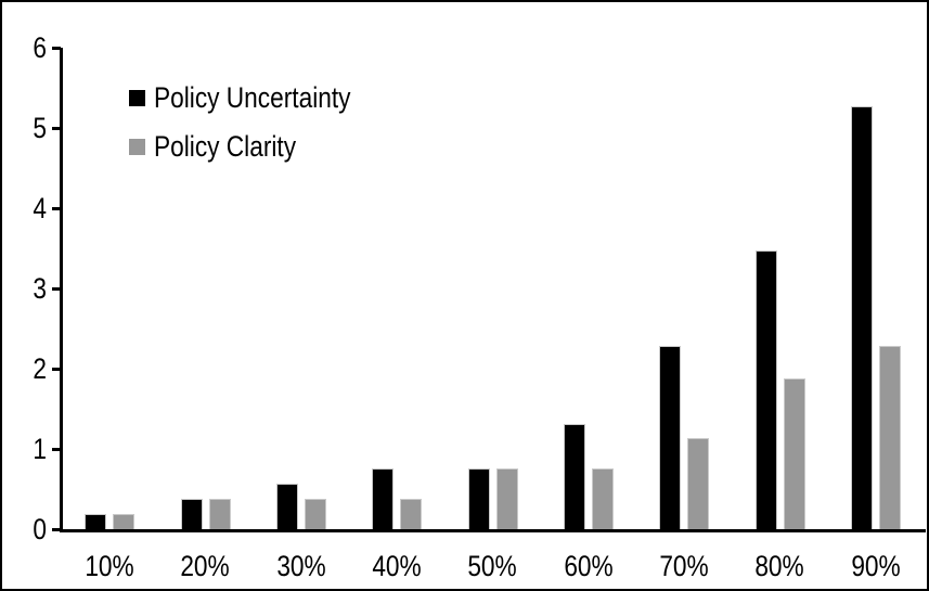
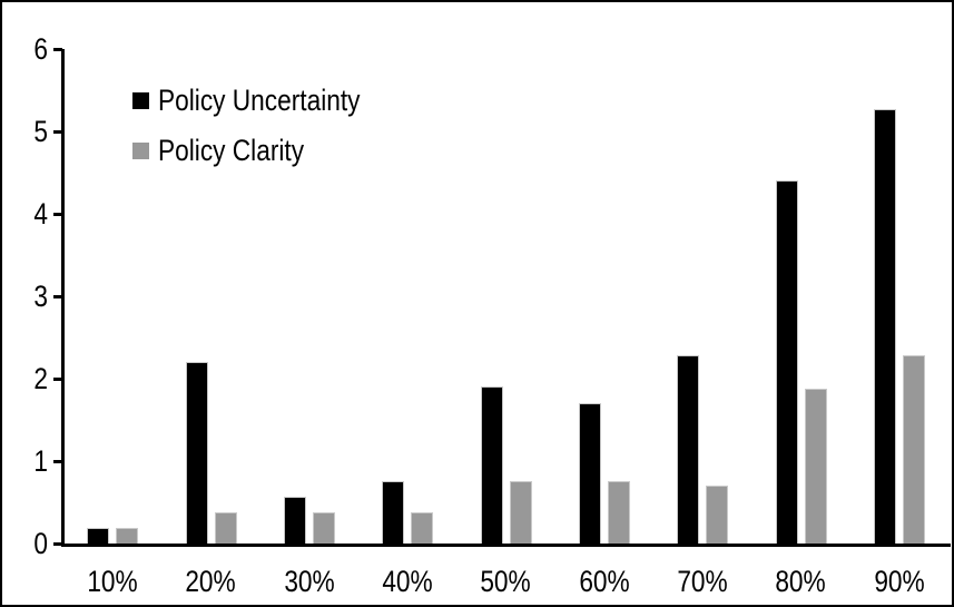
Policy Uncertainty/20%: 0.4 -> 2.2
Policy Uncertainty/50%: 0.8 -> 1.9
Policy Uncertainty/60%: 1.3 -> 1.7
Policy Clarity/70%: 1.1 -> 0.7
Policy Uncertainty/80%: 3.5 -> 4.4
